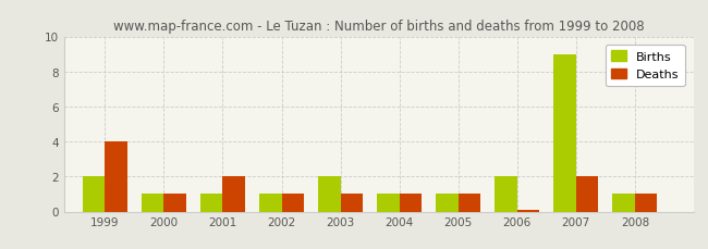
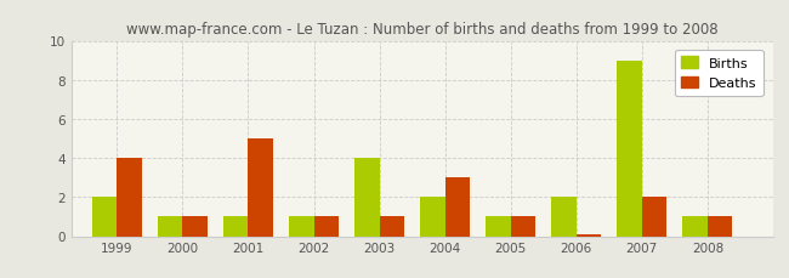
Deaths/2001: 2.0 -> 5.0
Births/2003: 2 -> 4
Births/2004: 1 -> 2
Deaths/2004: 1.0 -> 3.0
